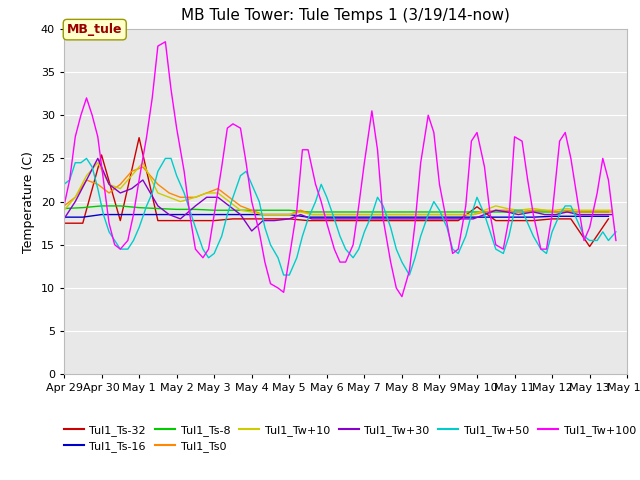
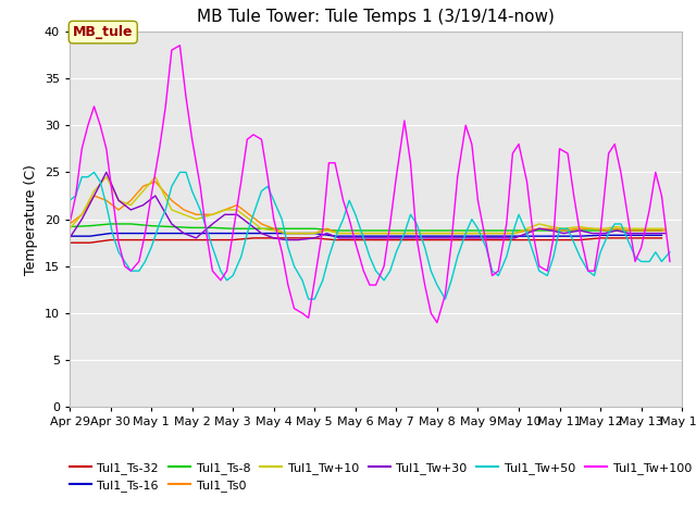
Tul1_Ts-32/Apr 30: 25.4 -> 17.8
Tul1_Ts-32/May 1: 27.4 -> 17.8
Tul1_Tw+30/May 4: 16.6 -> 18.0
Tul1_Ts-32/May 10: 19.4 -> 17.8
Tul1_Ts-32/May 13: 14.8 -> 18.0
